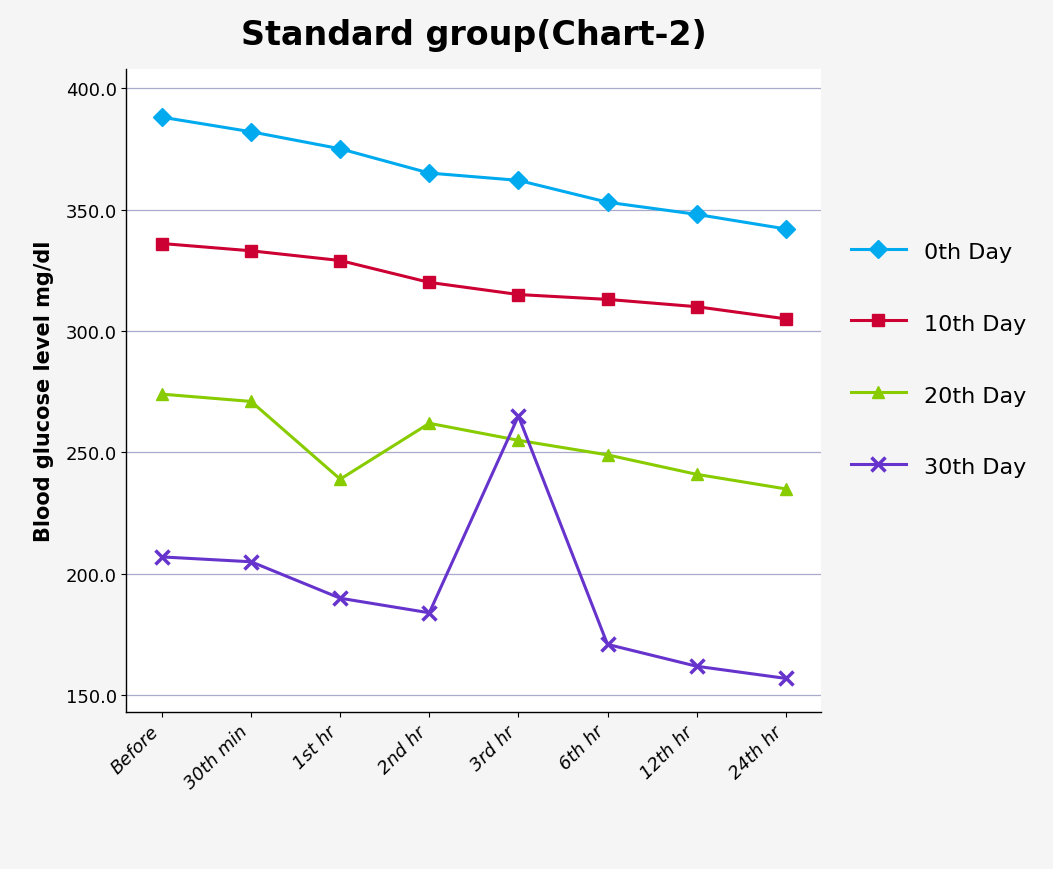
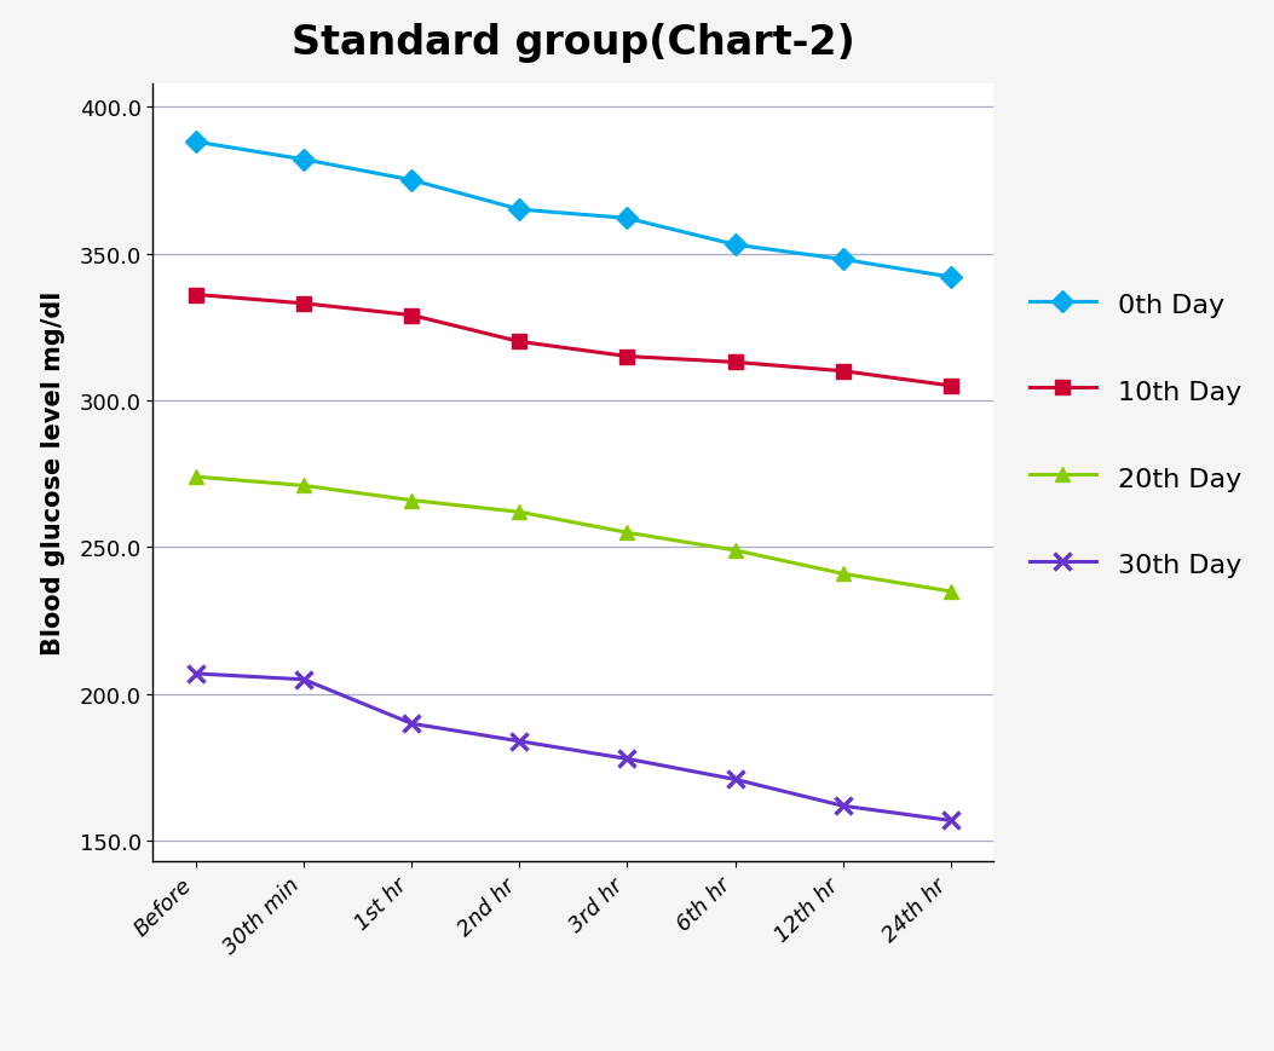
20th Day/1st hr: 239 -> 266
30th Day/3rd hr: 265 -> 178
